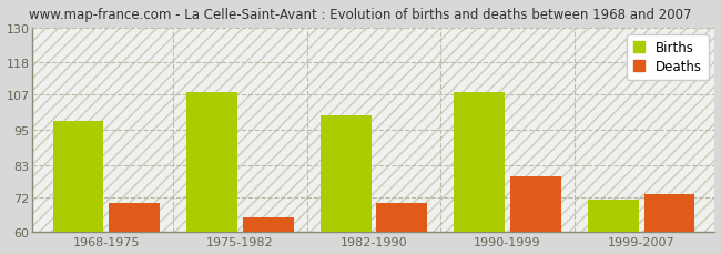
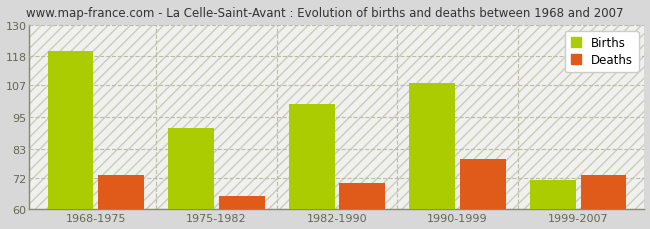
Births/1968-1975: 98 -> 120
Deaths/1968-1975: 70 -> 73
Births/1975-1982: 108 -> 91
